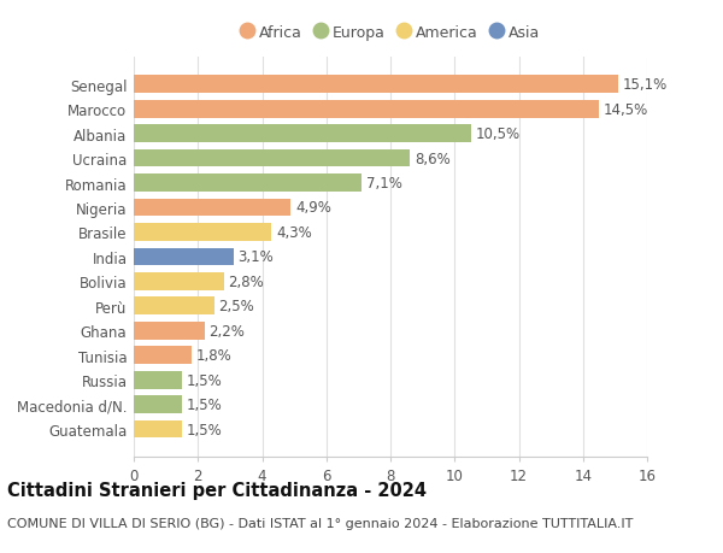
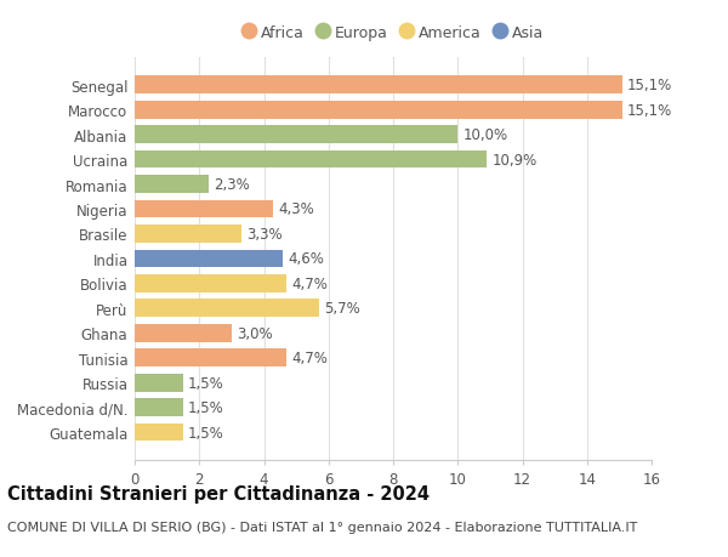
Marocco: 14,5% -> 15,1%
Albania: 10,5% -> 10,0%
Ucraina: 8,6% -> 10,9%
Romania: 7,1% -> 2,3%
Nigeria: 4,9% -> 4,3%
Brasile: 4,3% -> 3,3%
India: 3,1% -> 4,6%
Bolivia: 2,8% -> 4,7%
Perù: 2,5% -> 5,7%
Ghana: 2,2% -> 3,0%
Tunisia: 1,8% -> 4,7%
